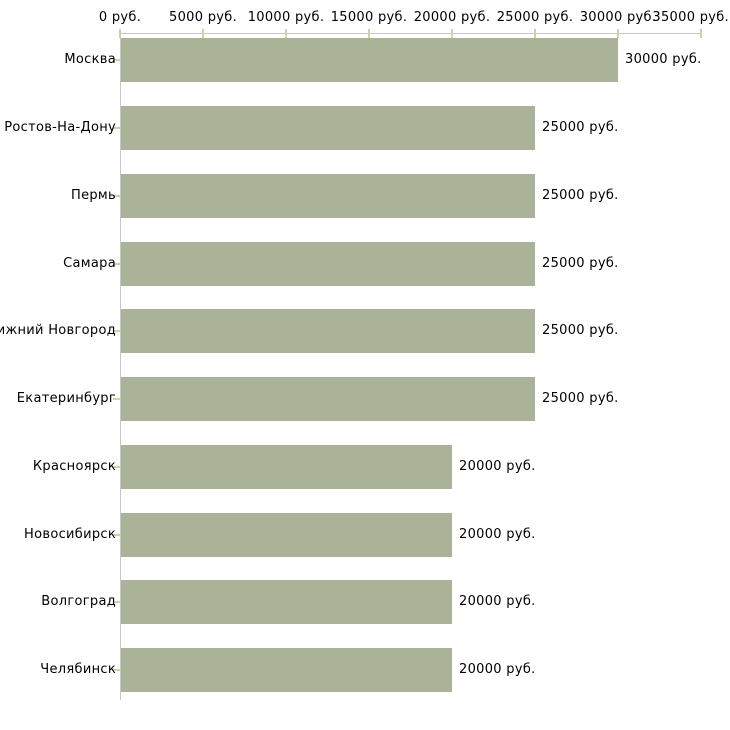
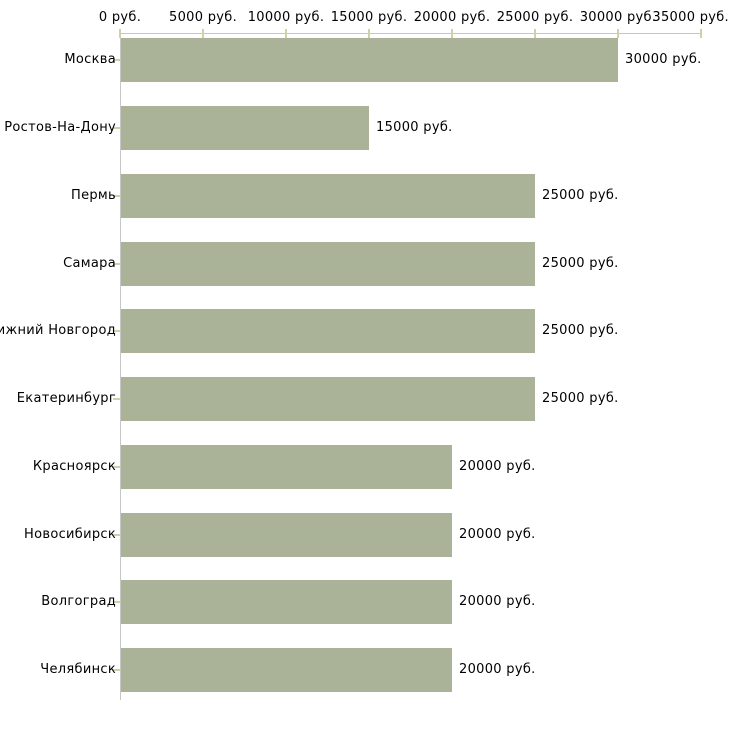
Ростов-На-Дону: 25000 -> 15000
